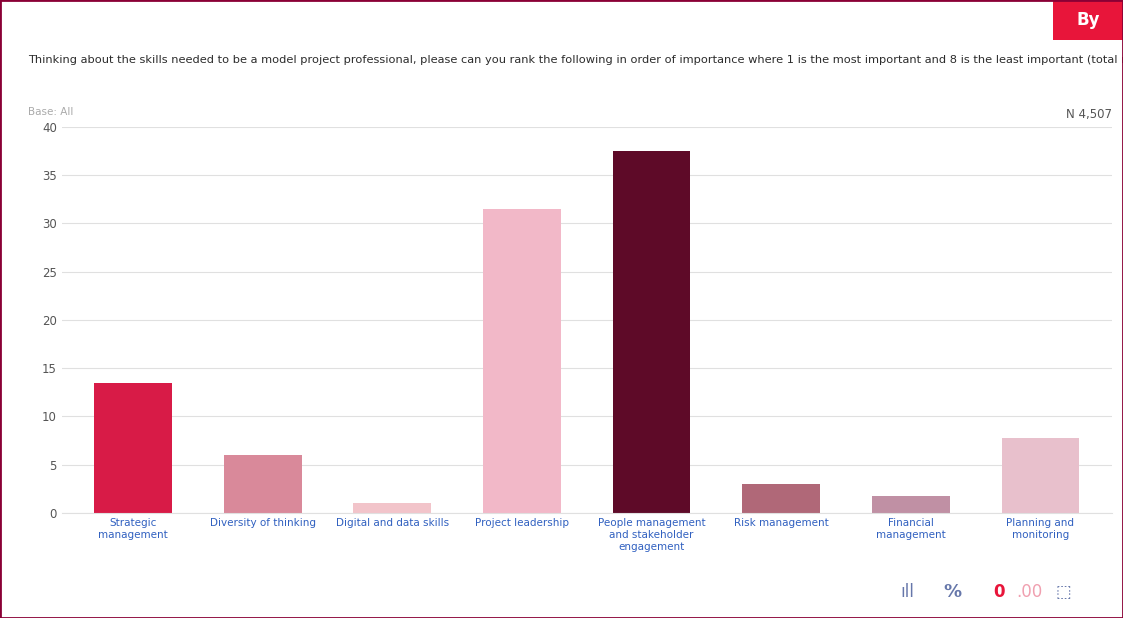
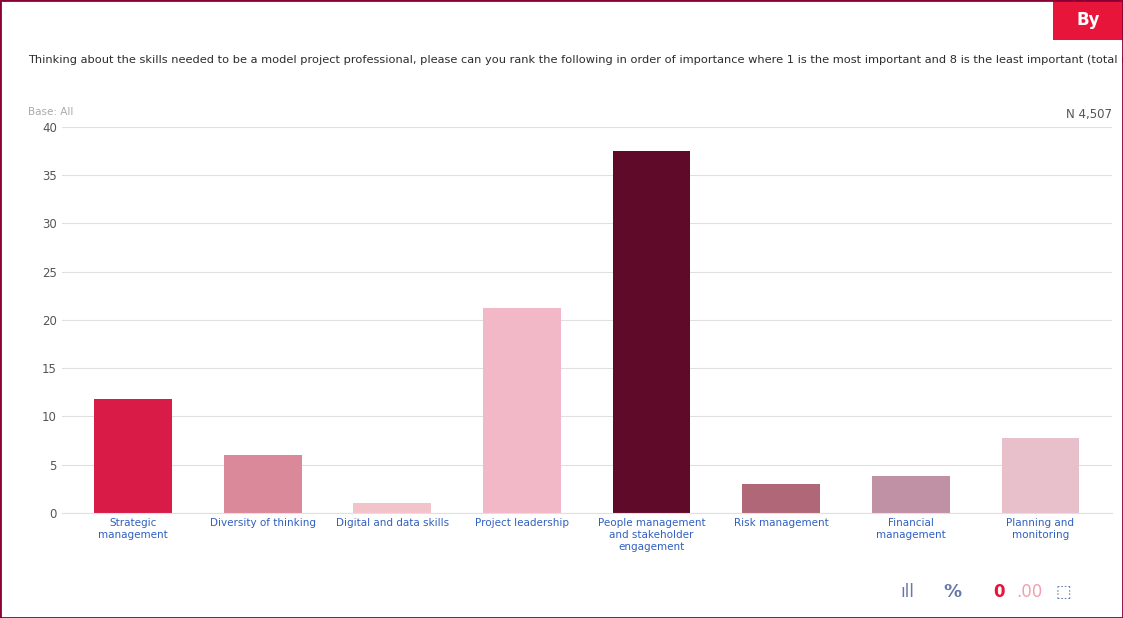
Strategic management: 13.5 -> 11.8
Project leadership: 31.5 -> 21.2
Financial management: 1.8 -> 3.8
